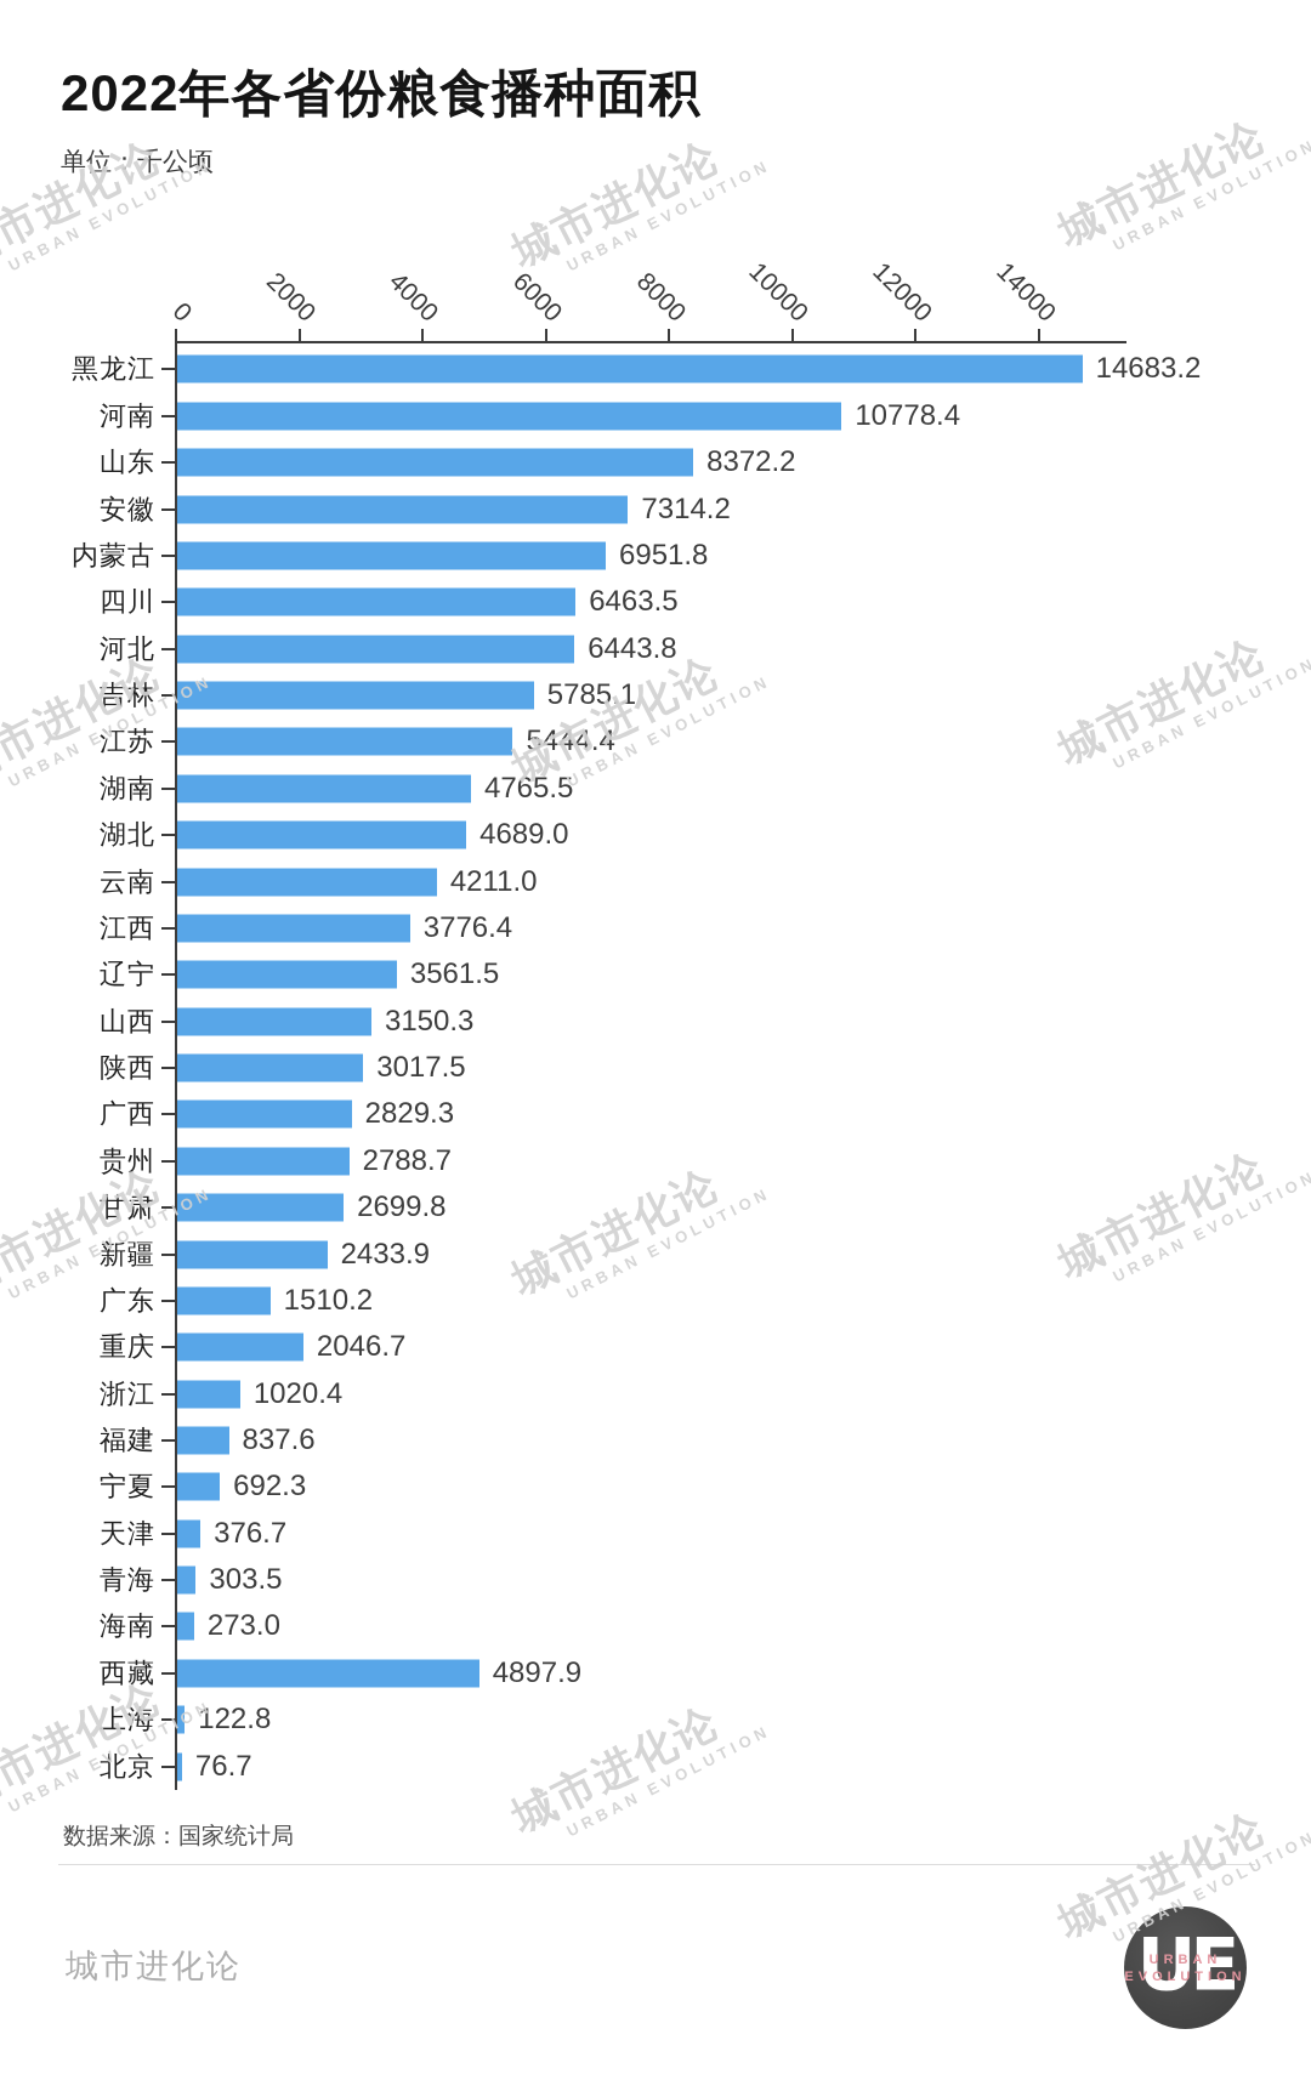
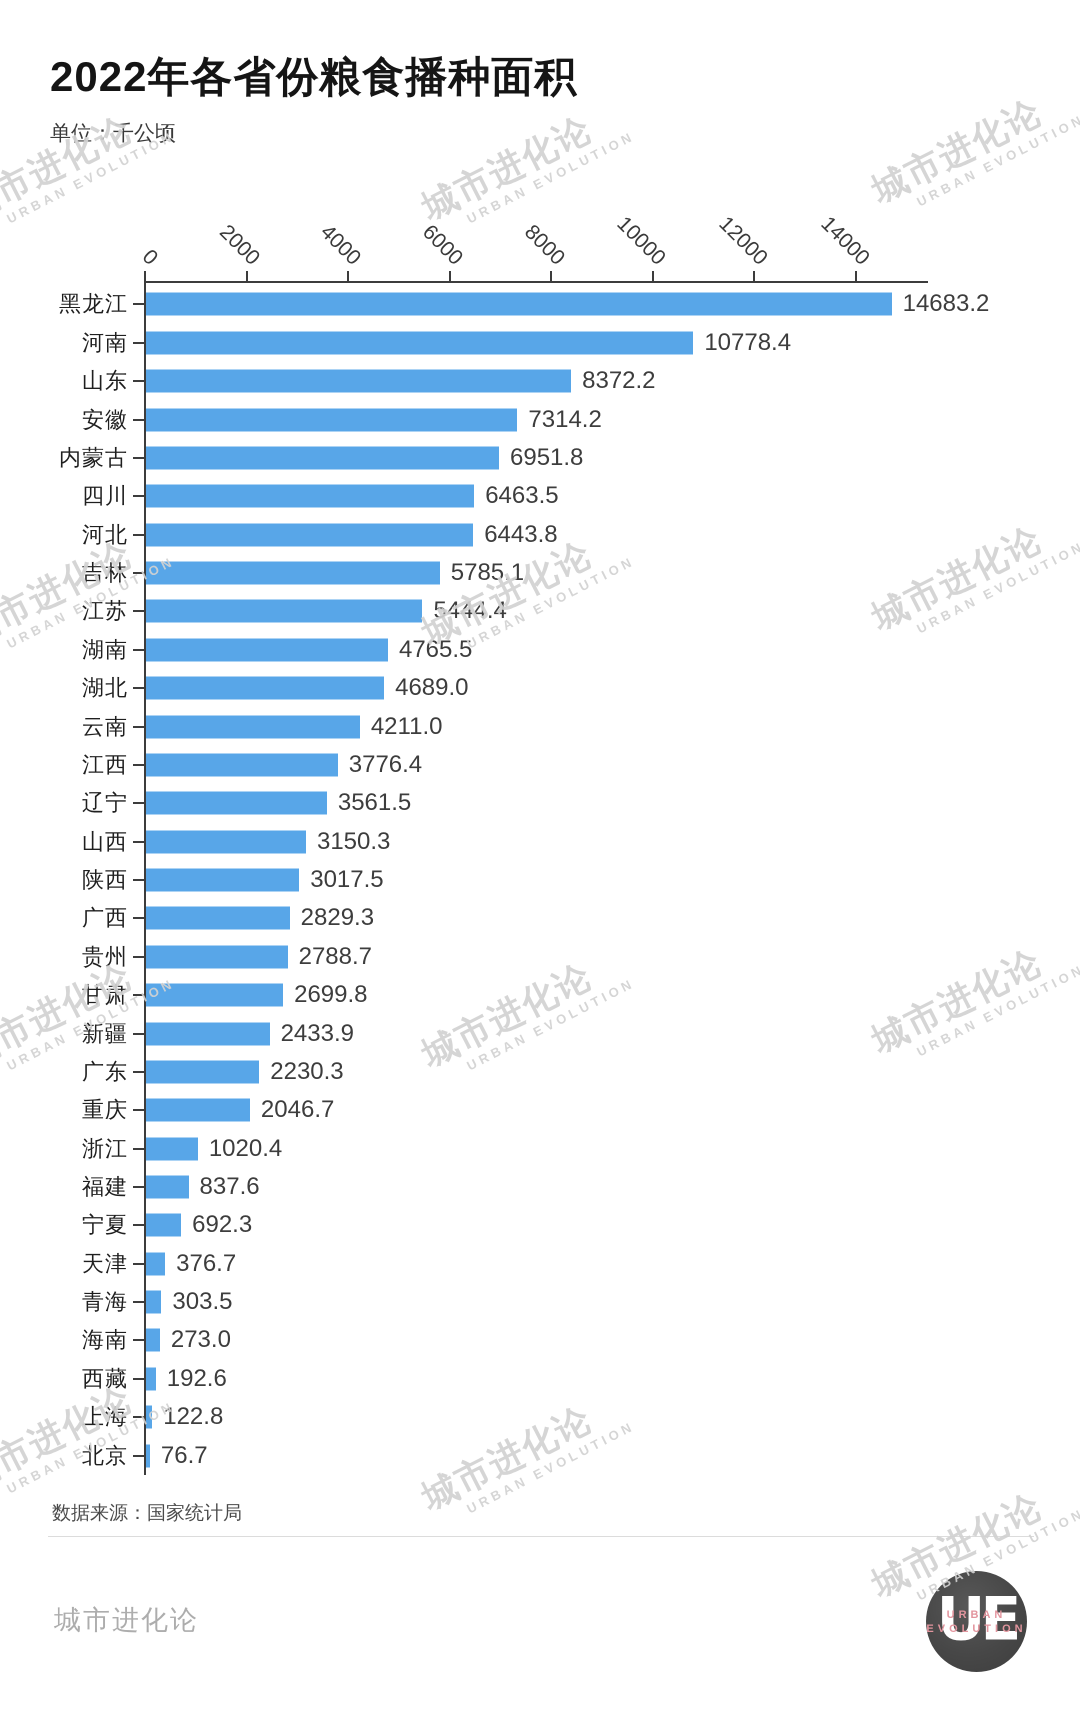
广东: 1510.2 -> 2230.3
西藏: 4897.9 -> 192.6
